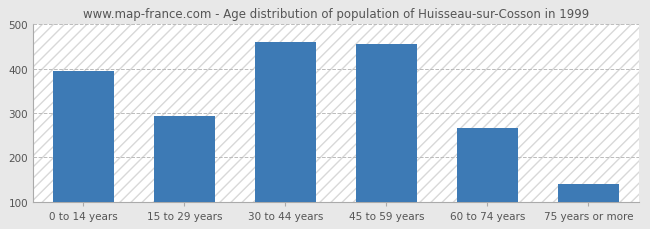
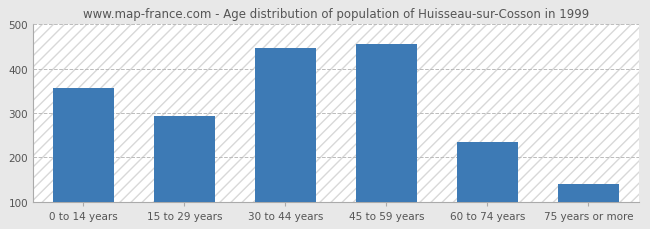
0 to 14 years: 395 -> 357
30 to 44 years: 460 -> 447
60 to 74 years: 265 -> 234
